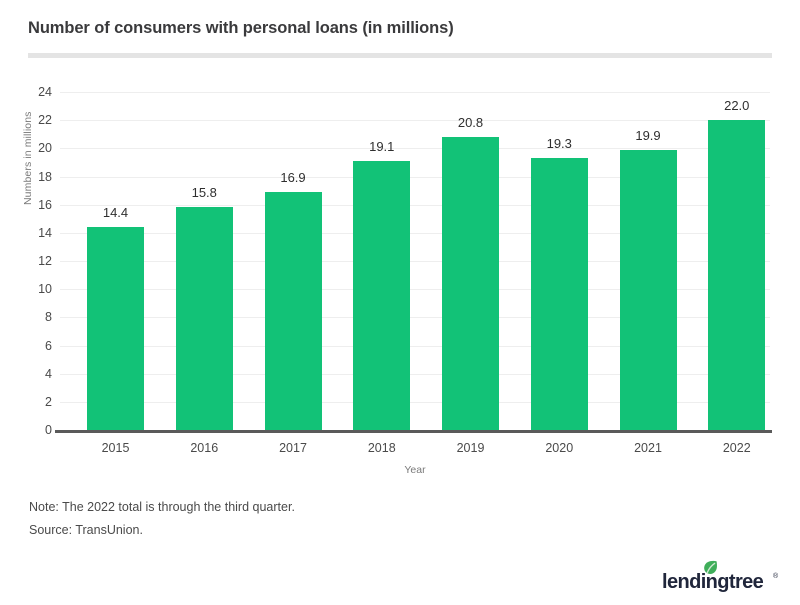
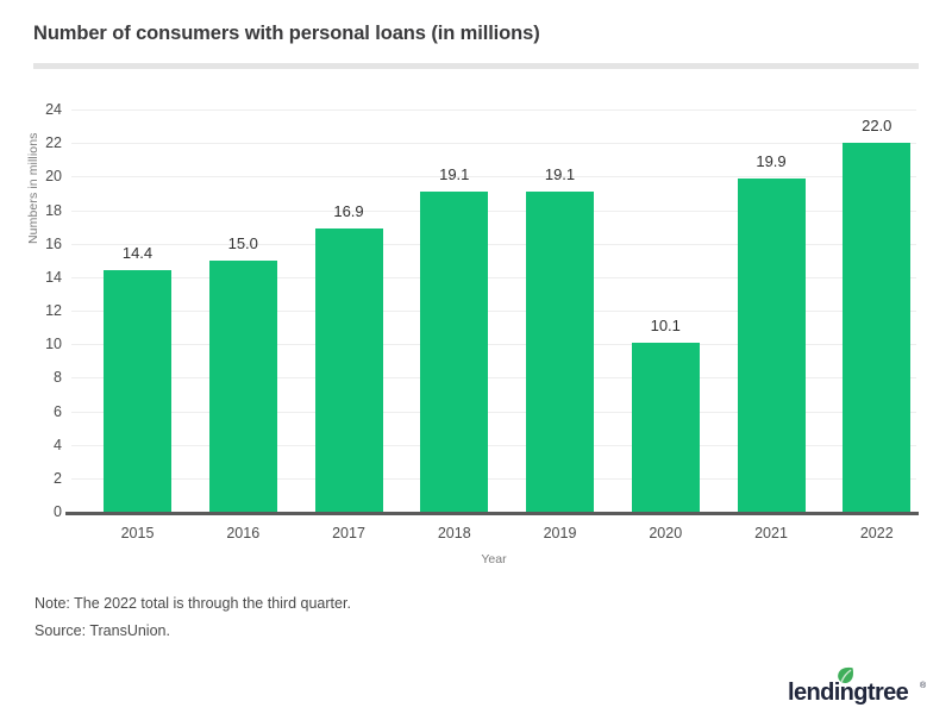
2016: 15.8 -> 15.0
2019: 20.8 -> 19.1
2020: 19.3 -> 10.1
